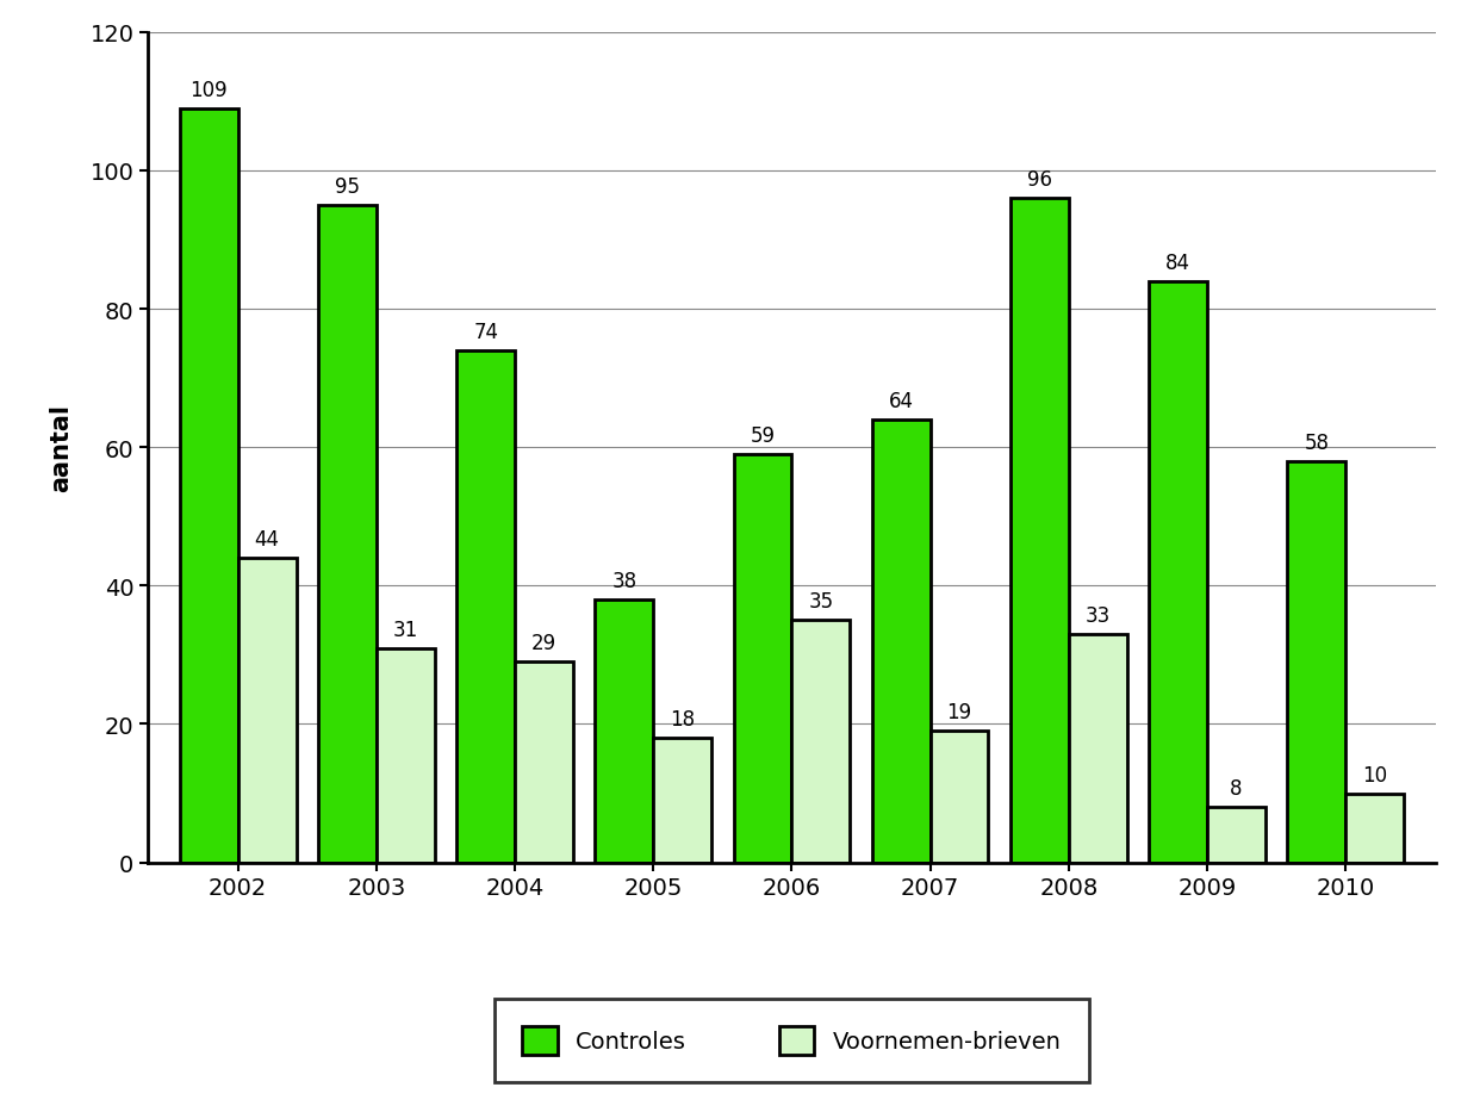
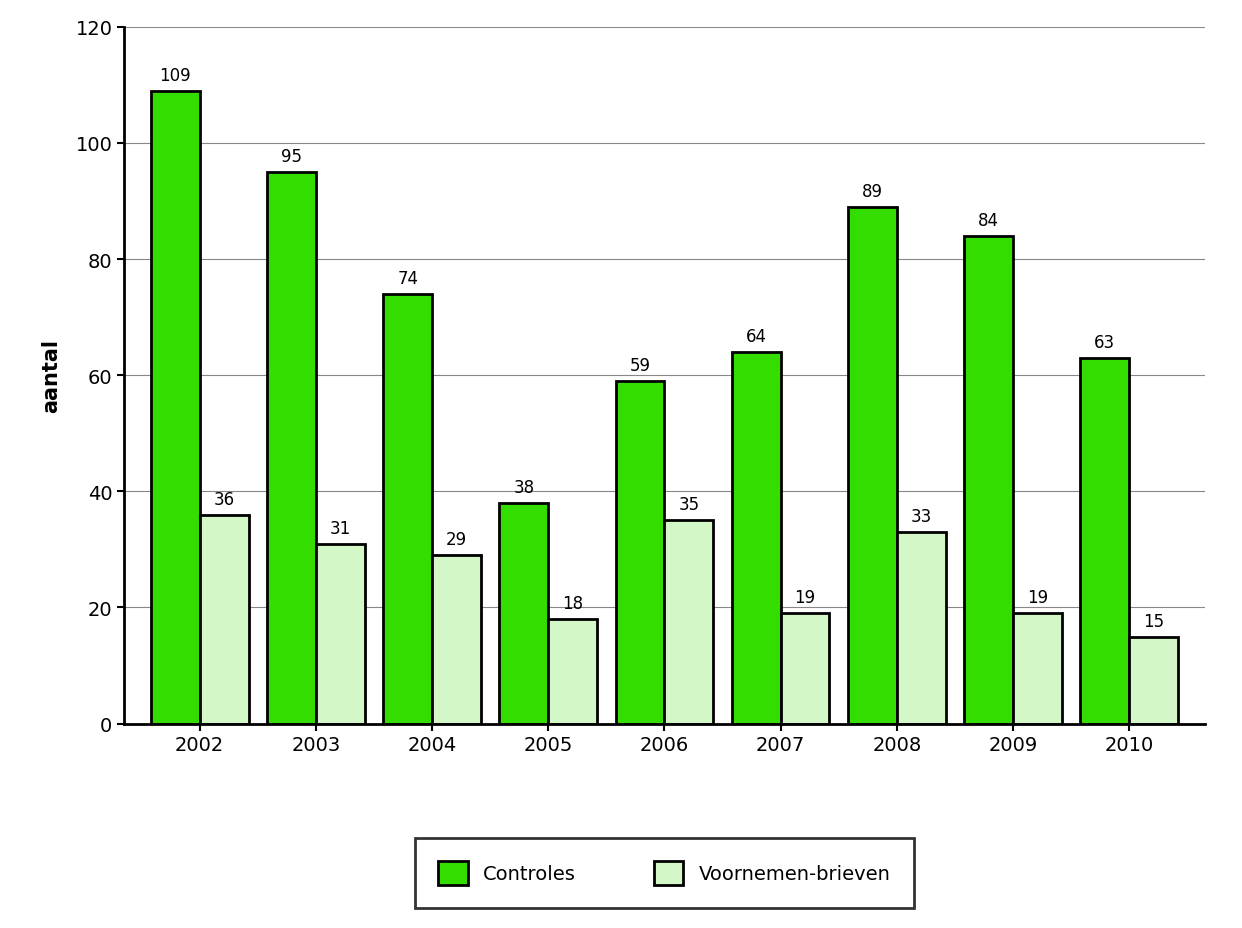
Voornemen-brieven/2002: 44 -> 36
Controles/2008: 96 -> 89
Voornemen-brieven/2009: 8 -> 19
Controles/2010: 58 -> 63
Voornemen-brieven/2010: 10 -> 15
